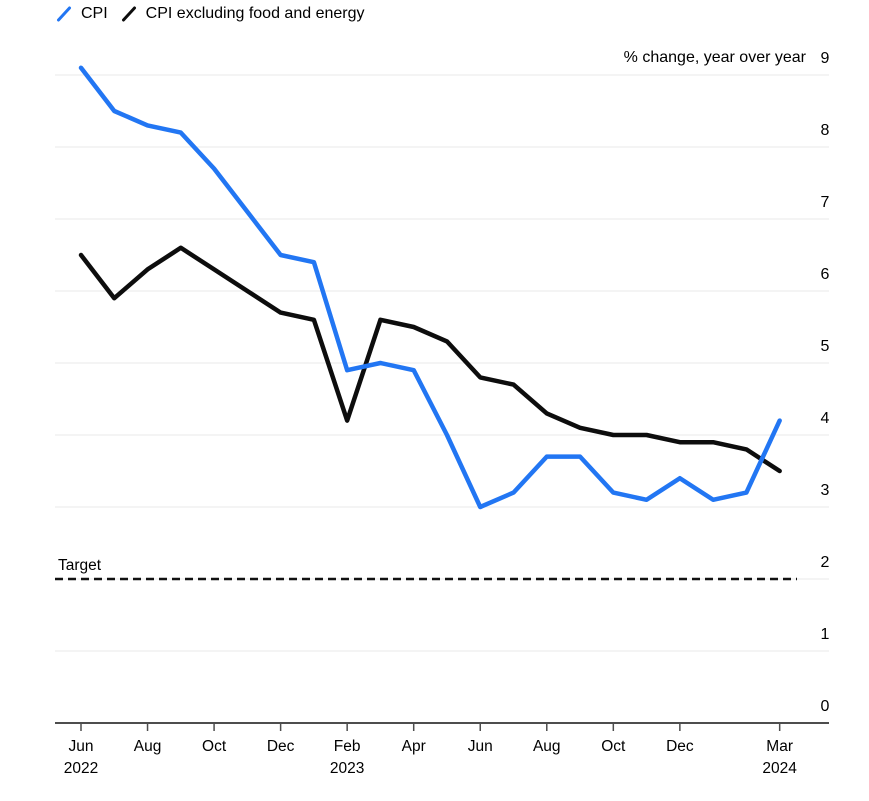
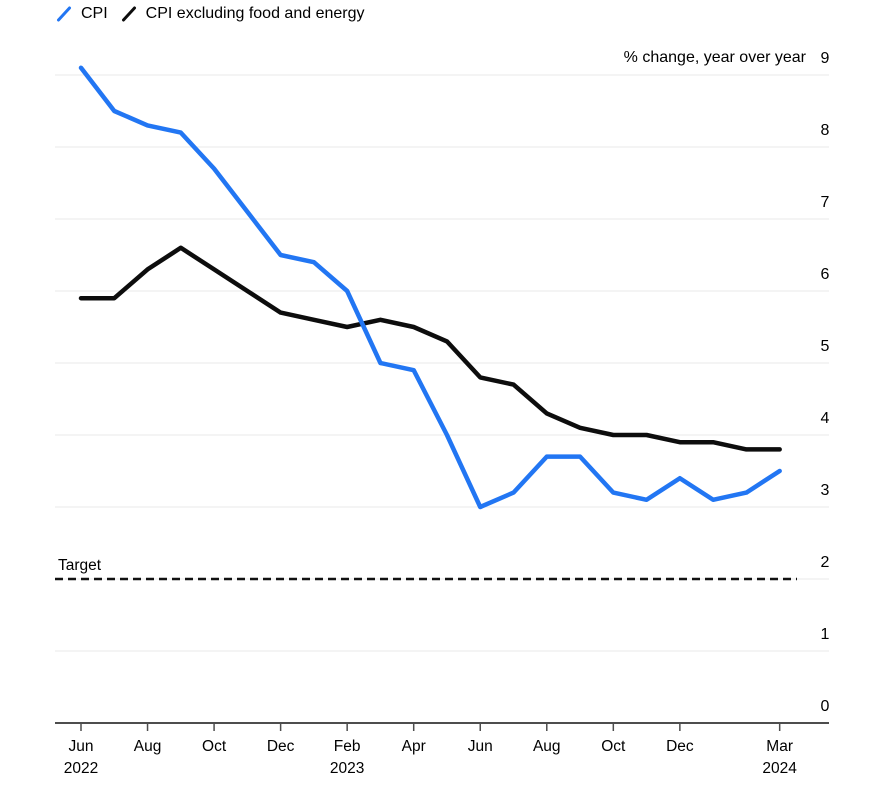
CPI excluding food and energy/Jun 2022: 6.5 -> 5.9
CPI/Feb 2023: 4.9 -> 6.0
CPI excluding food and energy/Feb 2023: 4.2 -> 5.5
CPI/Mar 2024: 4.2 -> 3.5
CPI excluding food and energy/Mar 2024: 3.5 -> 3.8
